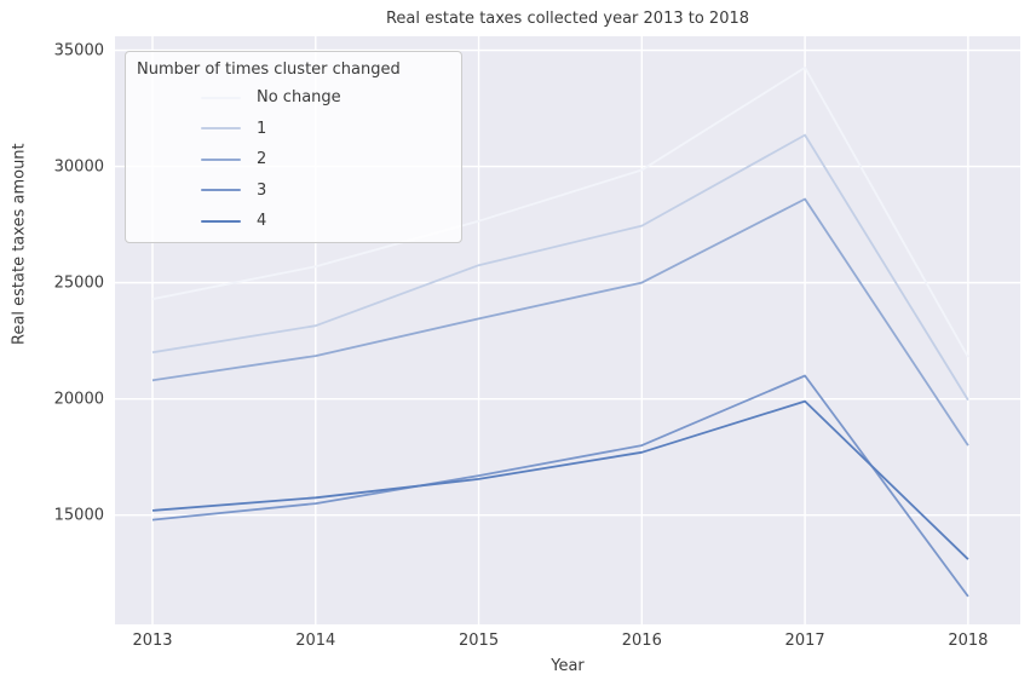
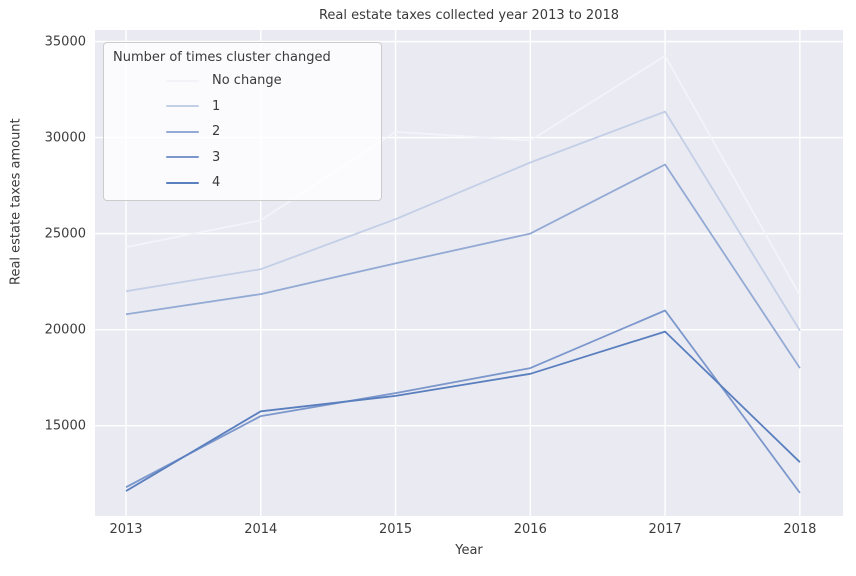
3/2013: 14800 -> 11800
4/2013: 15200 -> 11600
No change/2015: 27600 -> 30300
1/2016: 27400 -> 28700
